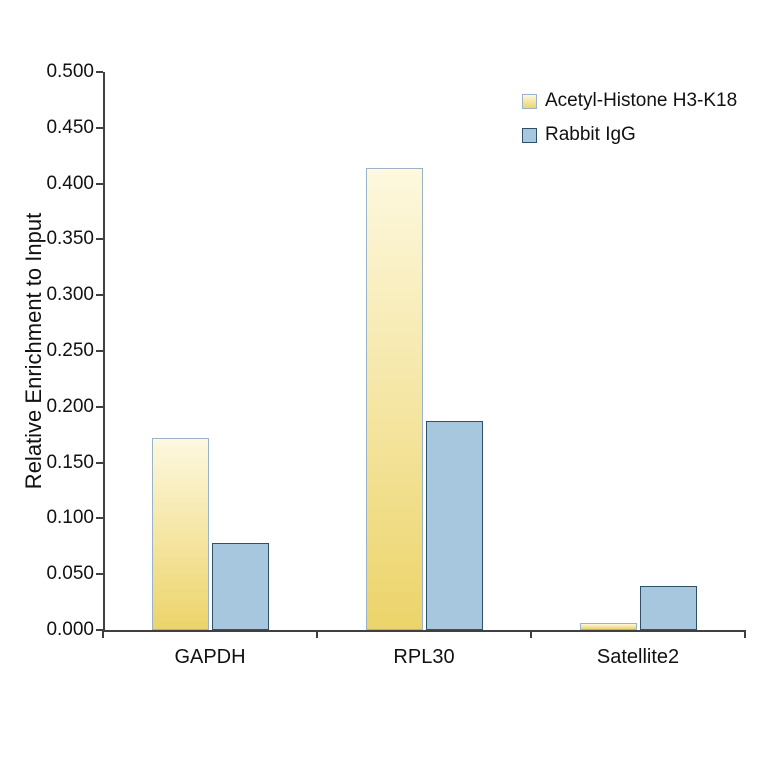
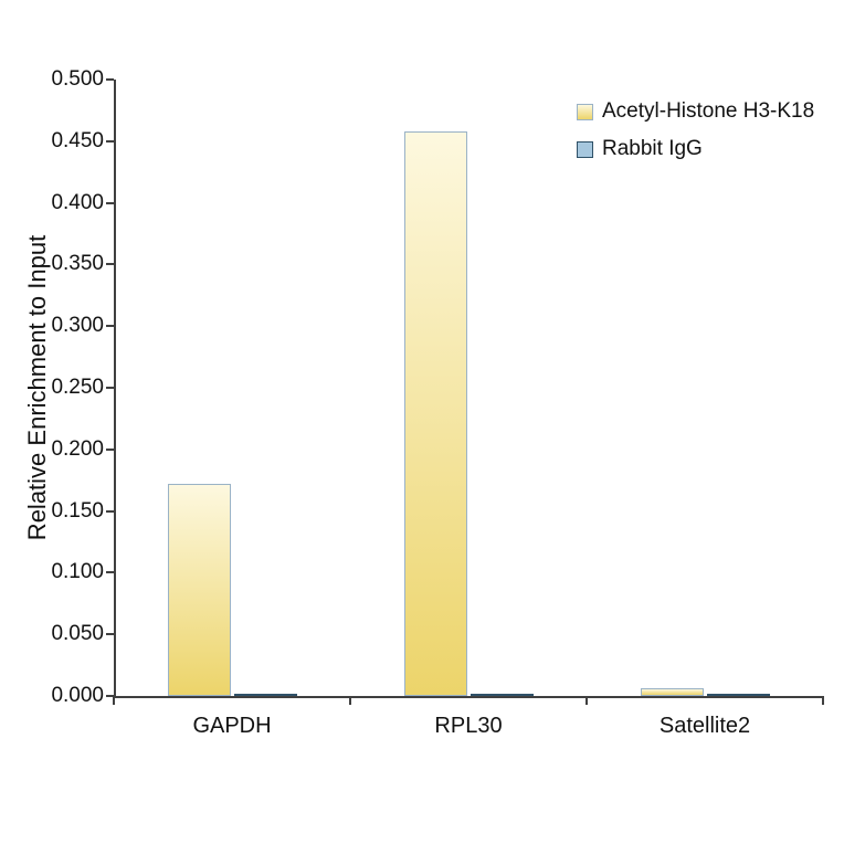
Rabbit IgG/GAPDH: 0.078 -> 0.002
Acetyl-Histone H3-K18/RPL30: 0.414 -> 0.458
Rabbit IgG/RPL30: 0.187 -> 0.002
Rabbit IgG/Satellite2: 0.039 -> 0.002
